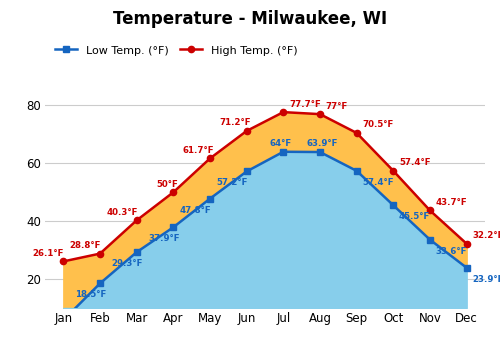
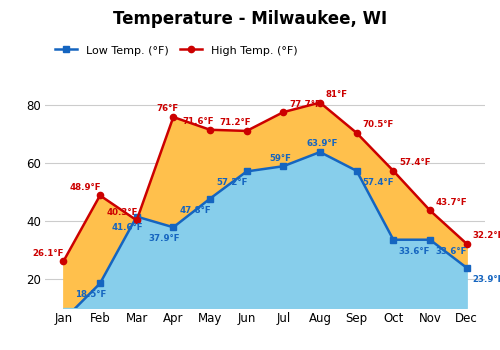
High Temp. (°F)/Feb: 28.8°F -> 48.9°F
Low Temp. (°F)/Mar: 29.3°F -> 41.6°F
High Temp. (°F)/Apr: 50°F -> 76°F
High Temp. (°F)/May: 61.7°F -> 71.6°F
Low Temp. (°F)/Jul: 64°F -> 59°F
High Temp. (°F)/Aug: 77°F -> 81°F
Low Temp. (°F)/Oct: 45.5°F -> 33.6°F
